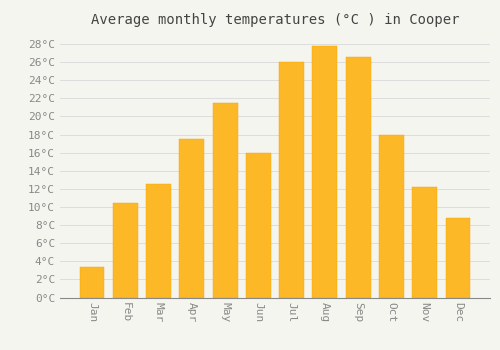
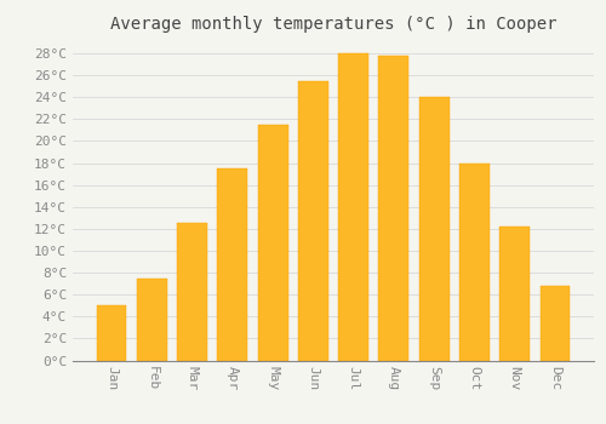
Jan: 3.4°C -> 5.0°C
Feb: 10.4°C -> 7.5°C
Jun: 16.0°C -> 25.5°C
Jul: 26.0°C -> 28.0°C
Sep: 26.6°C -> 24.0°C
Dec: 8.8°C -> 6.8°C
